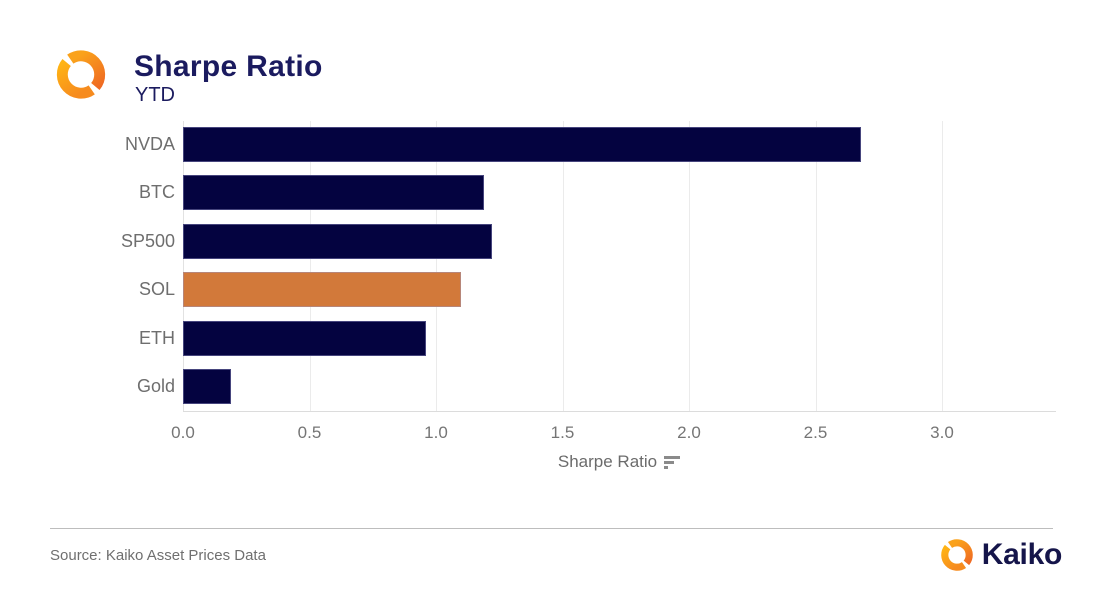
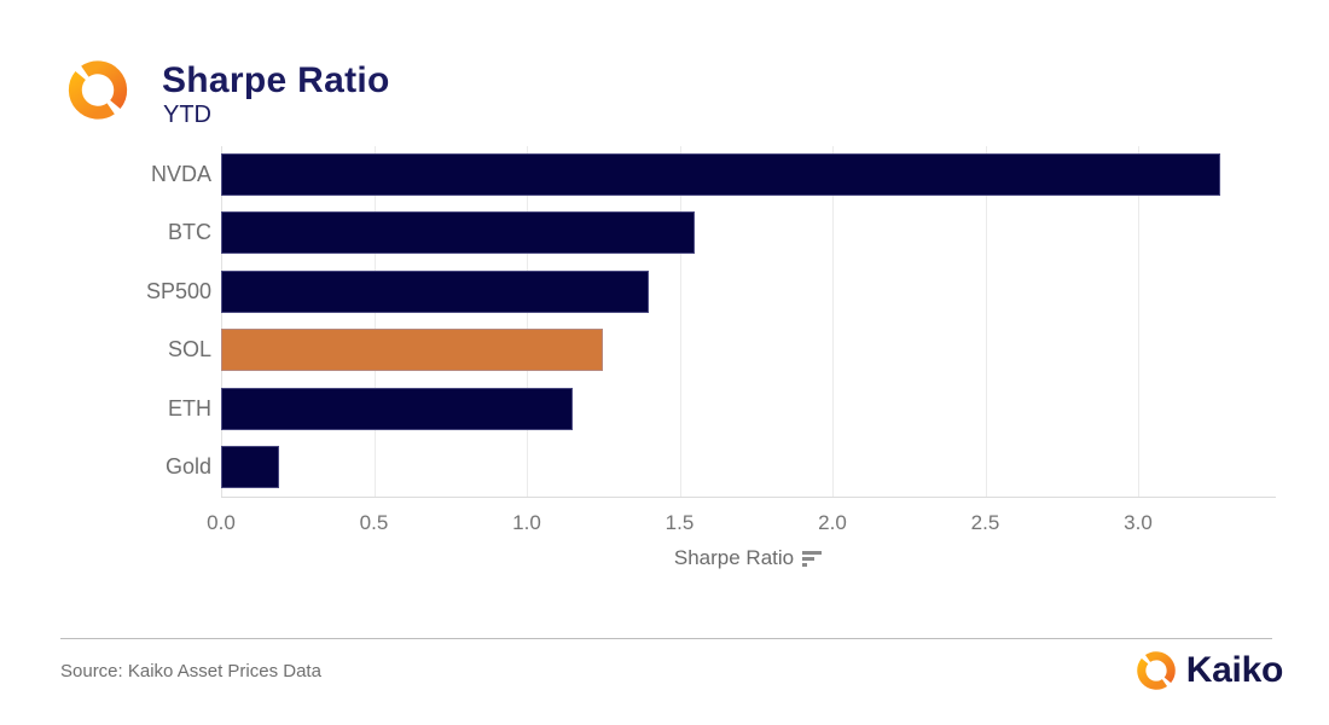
NVDA: 2.68 -> 3.27
BTC: 1.19 -> 1.55
SP500: 1.22 -> 1.40
SOL: 1.10 -> 1.25
ETH: 0.96 -> 1.15
